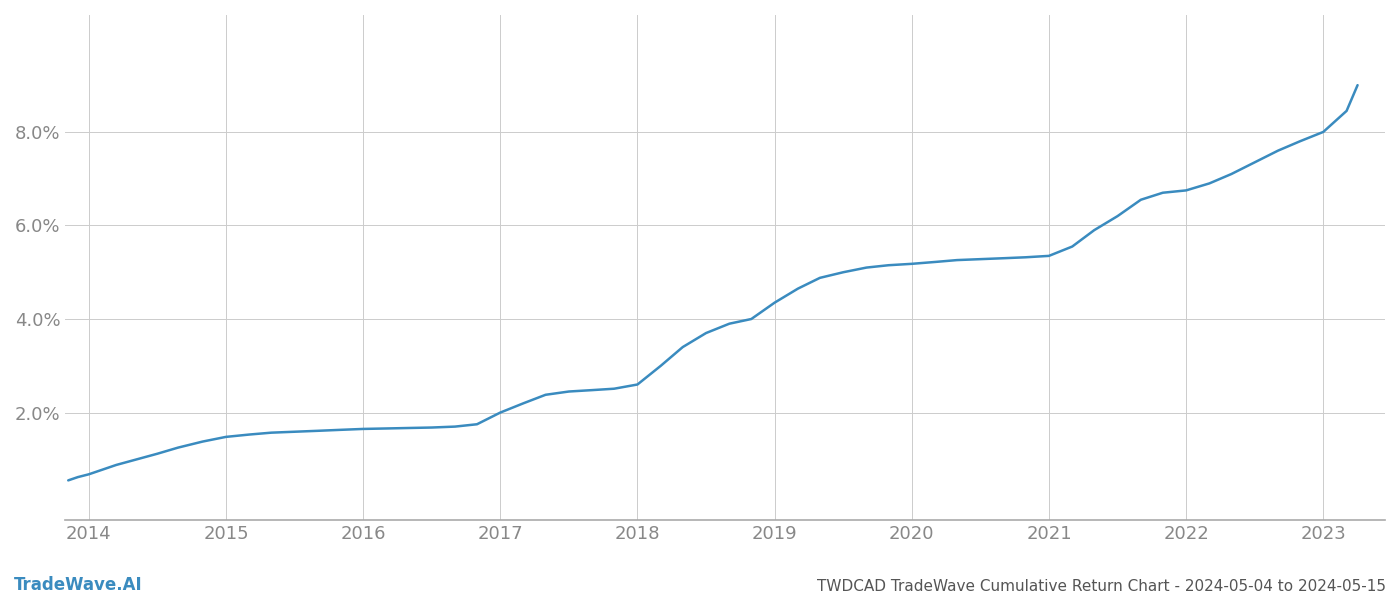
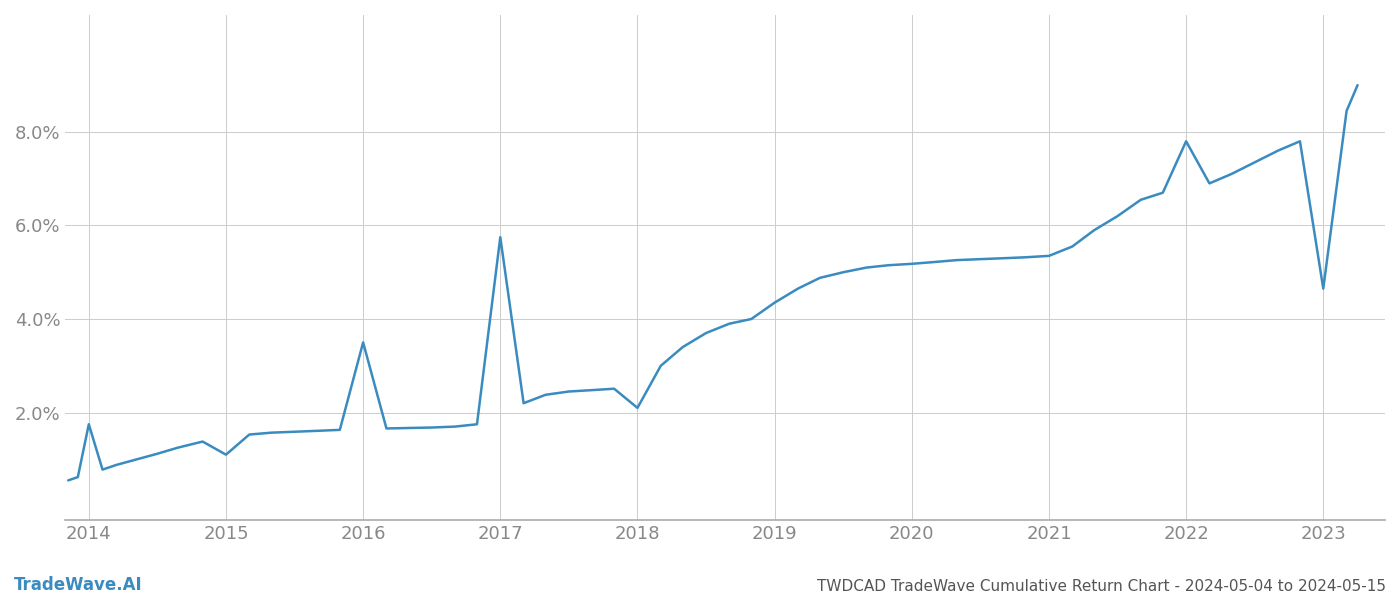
2014: 0.68% -> 1.75%
2015: 1.48% -> 1.10%
2016: 1.65% -> 3.50%
2017: 2.00% -> 5.75%
2018: 2.60% -> 2.10%
2022: 6.75% -> 7.80%
2023: 8.00% -> 4.65%
